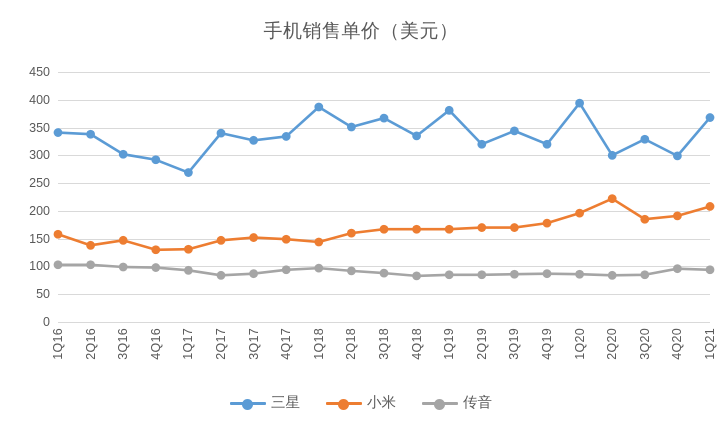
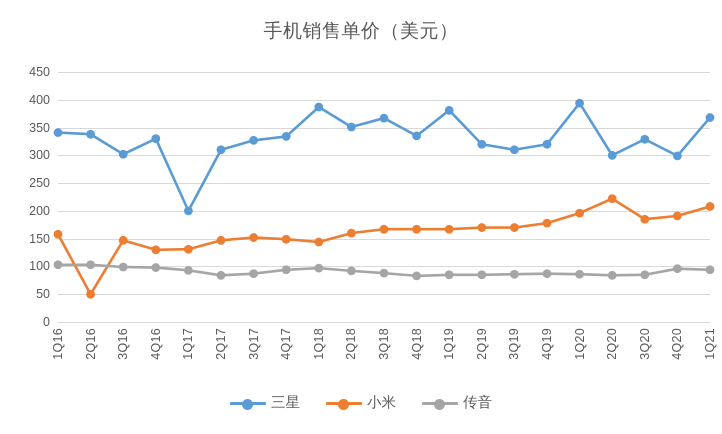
小米/2Q16: 140 -> 50
三星/4Q16: 290 -> 330
三星/1Q17: 270 -> 200
三星/2Q17: 340 -> 310
三星/3Q19: 340 -> 310
